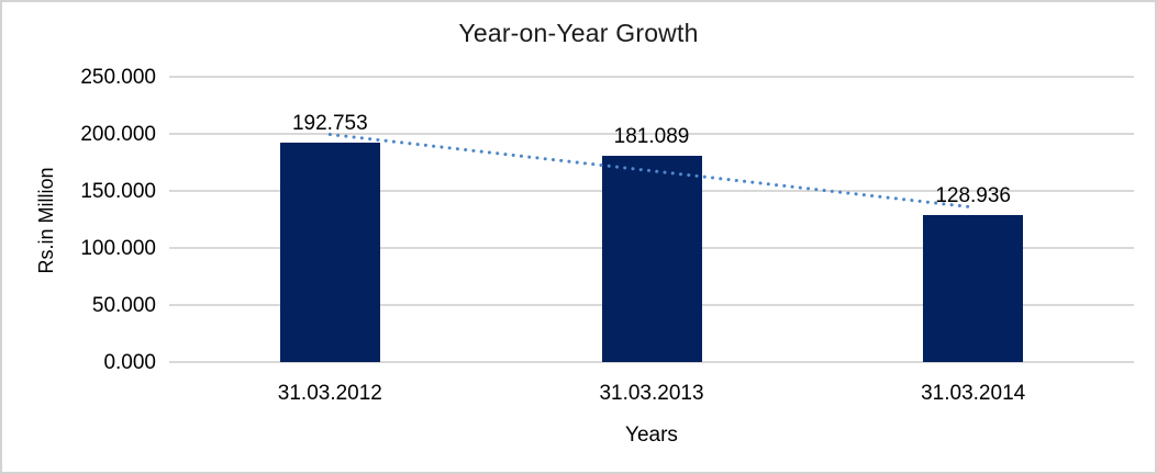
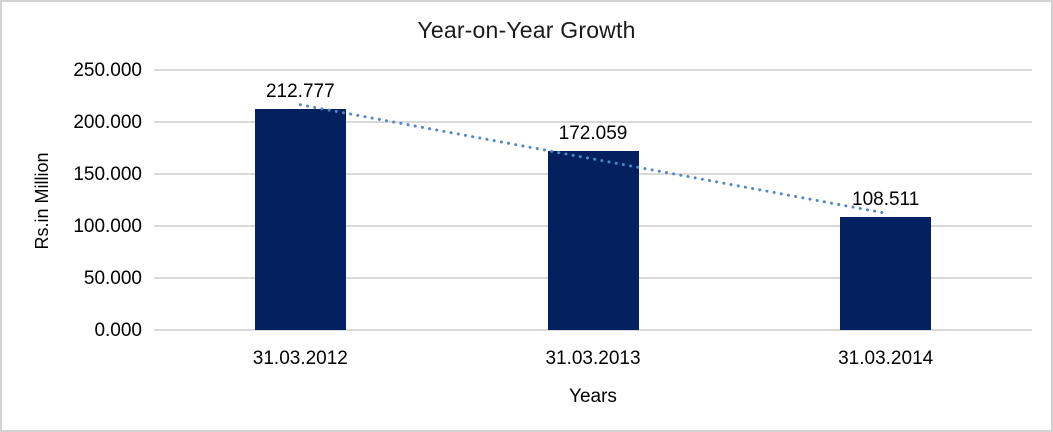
31.03.2012: 192.753 -> 212.777
31.03.2013: 181.089 -> 172.059
31.03.2014: 128.936 -> 108.511
